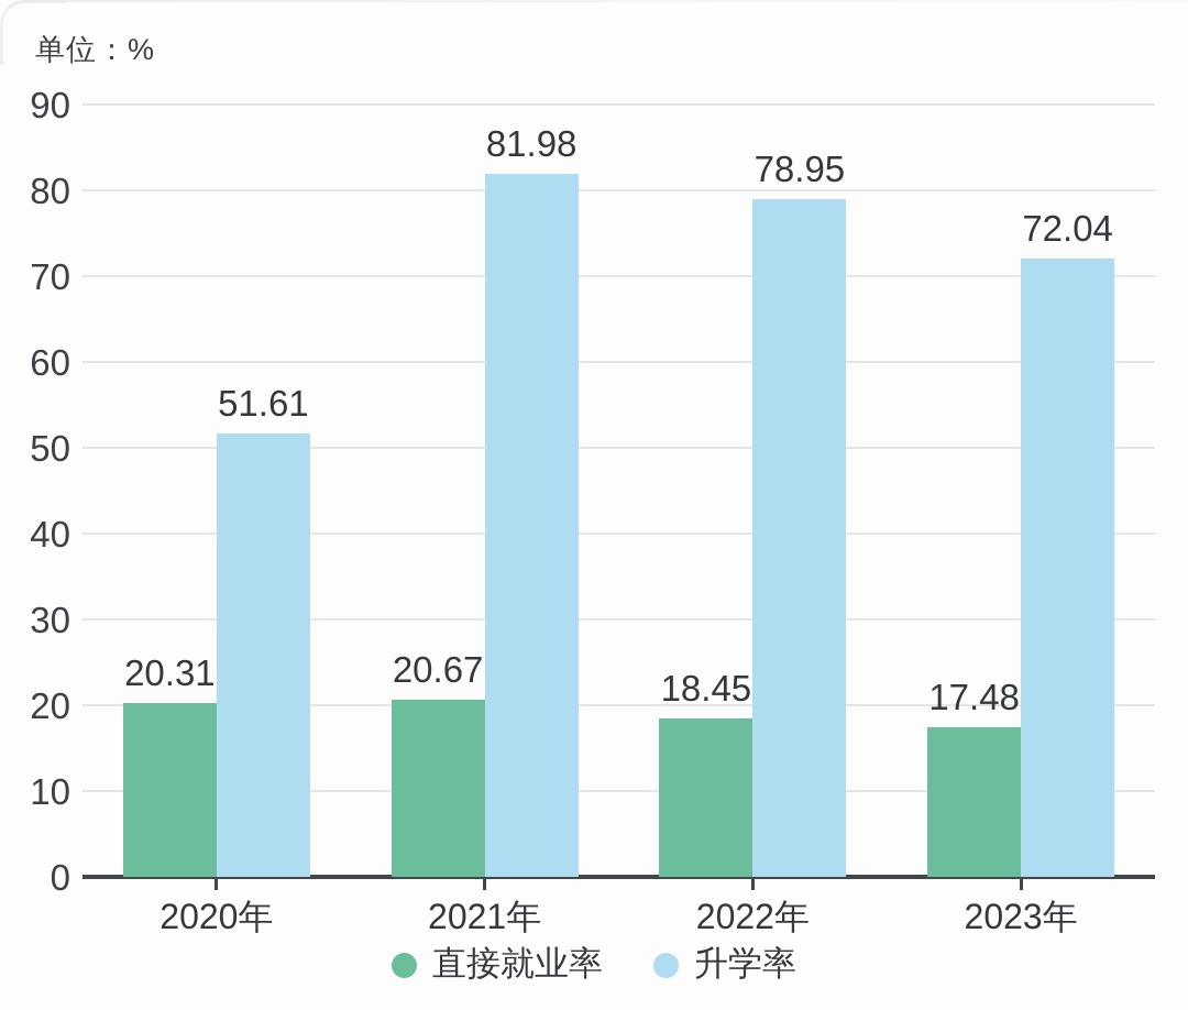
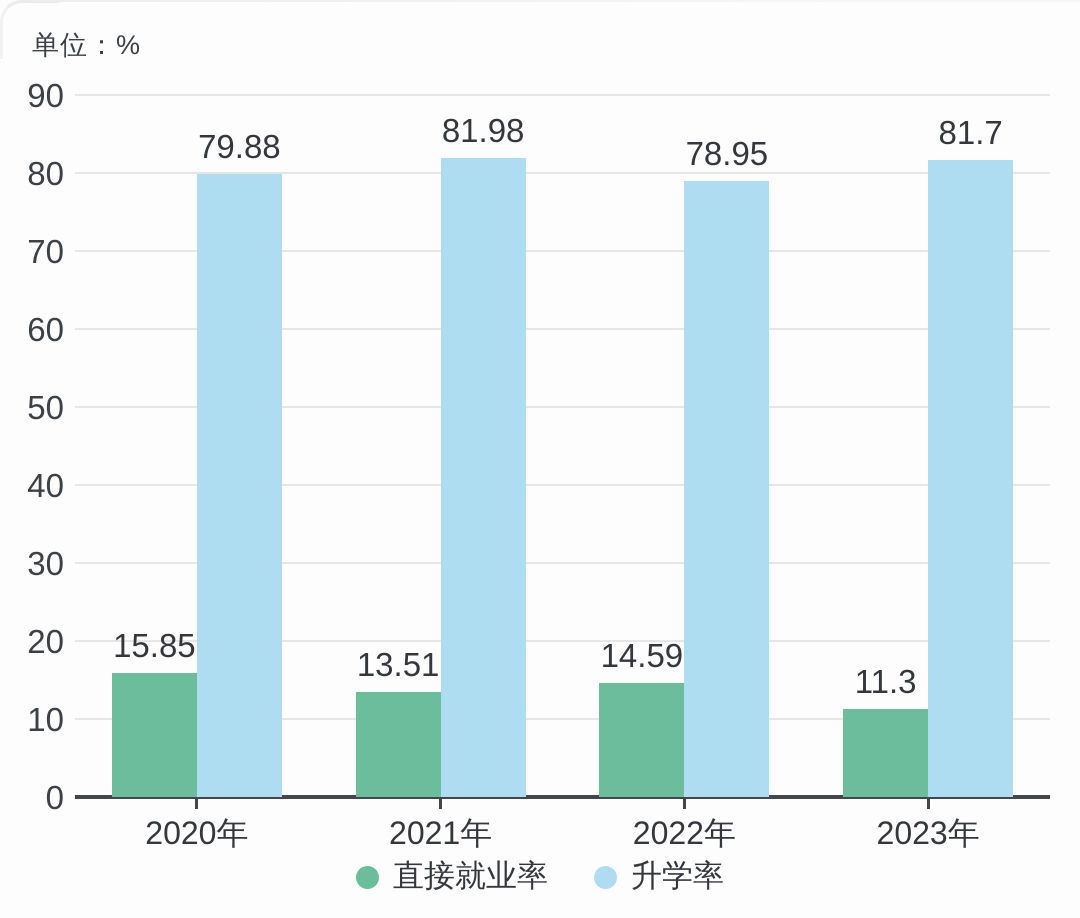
直接就业率/2020年: 20.31 -> 15.85
升学率/2020年: 51.61 -> 79.88
直接就业率/2021年: 20.67 -> 13.51
直接就业率/2022年: 18.45 -> 14.59
直接就业率/2023年: 17.48 -> 11.3
升学率/2023年: 72.04 -> 81.7
